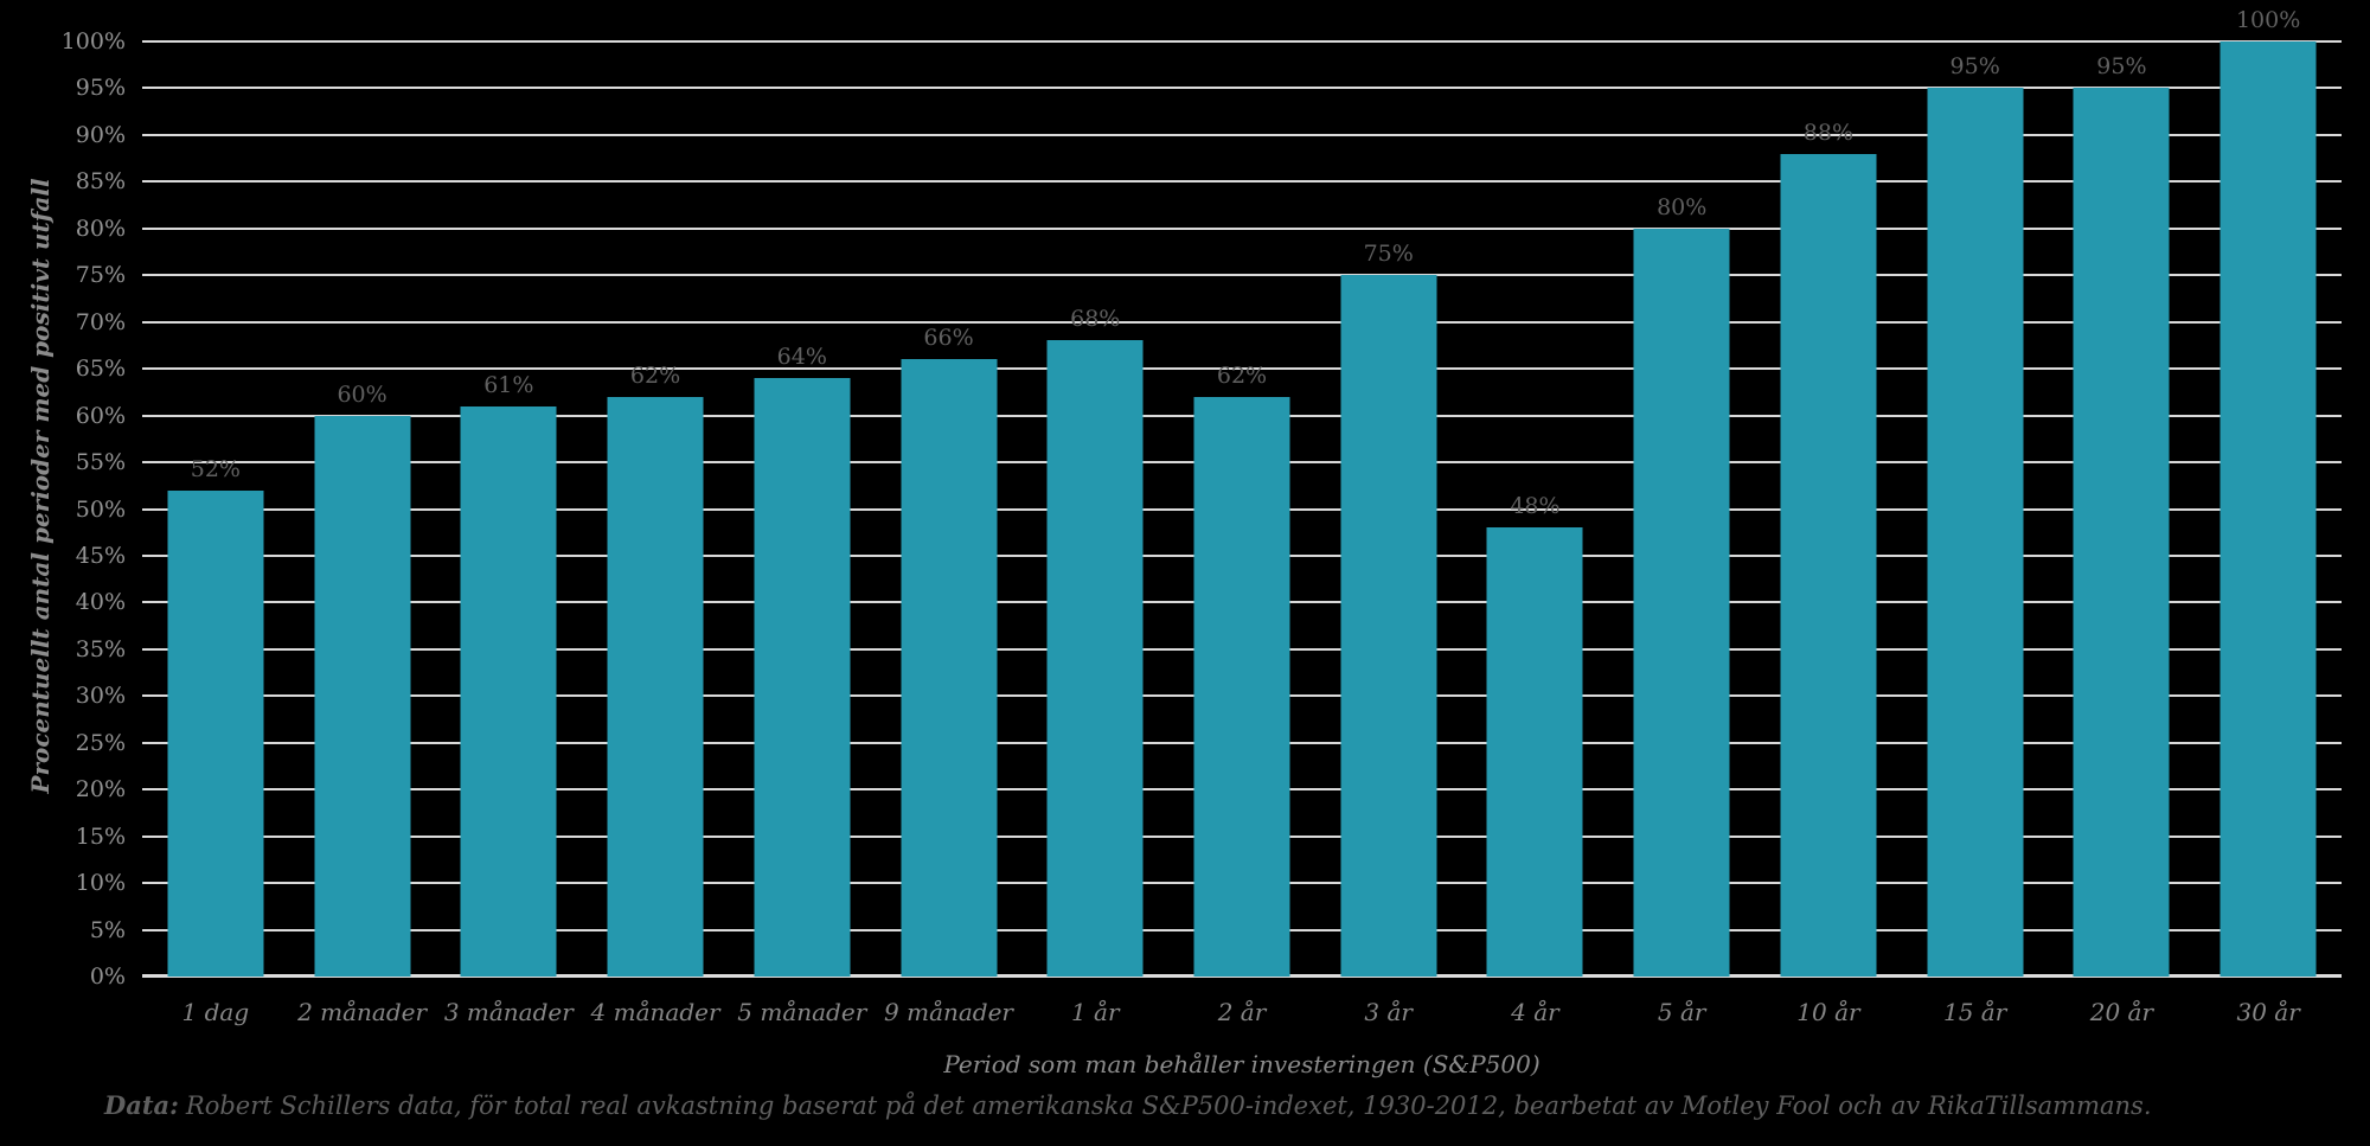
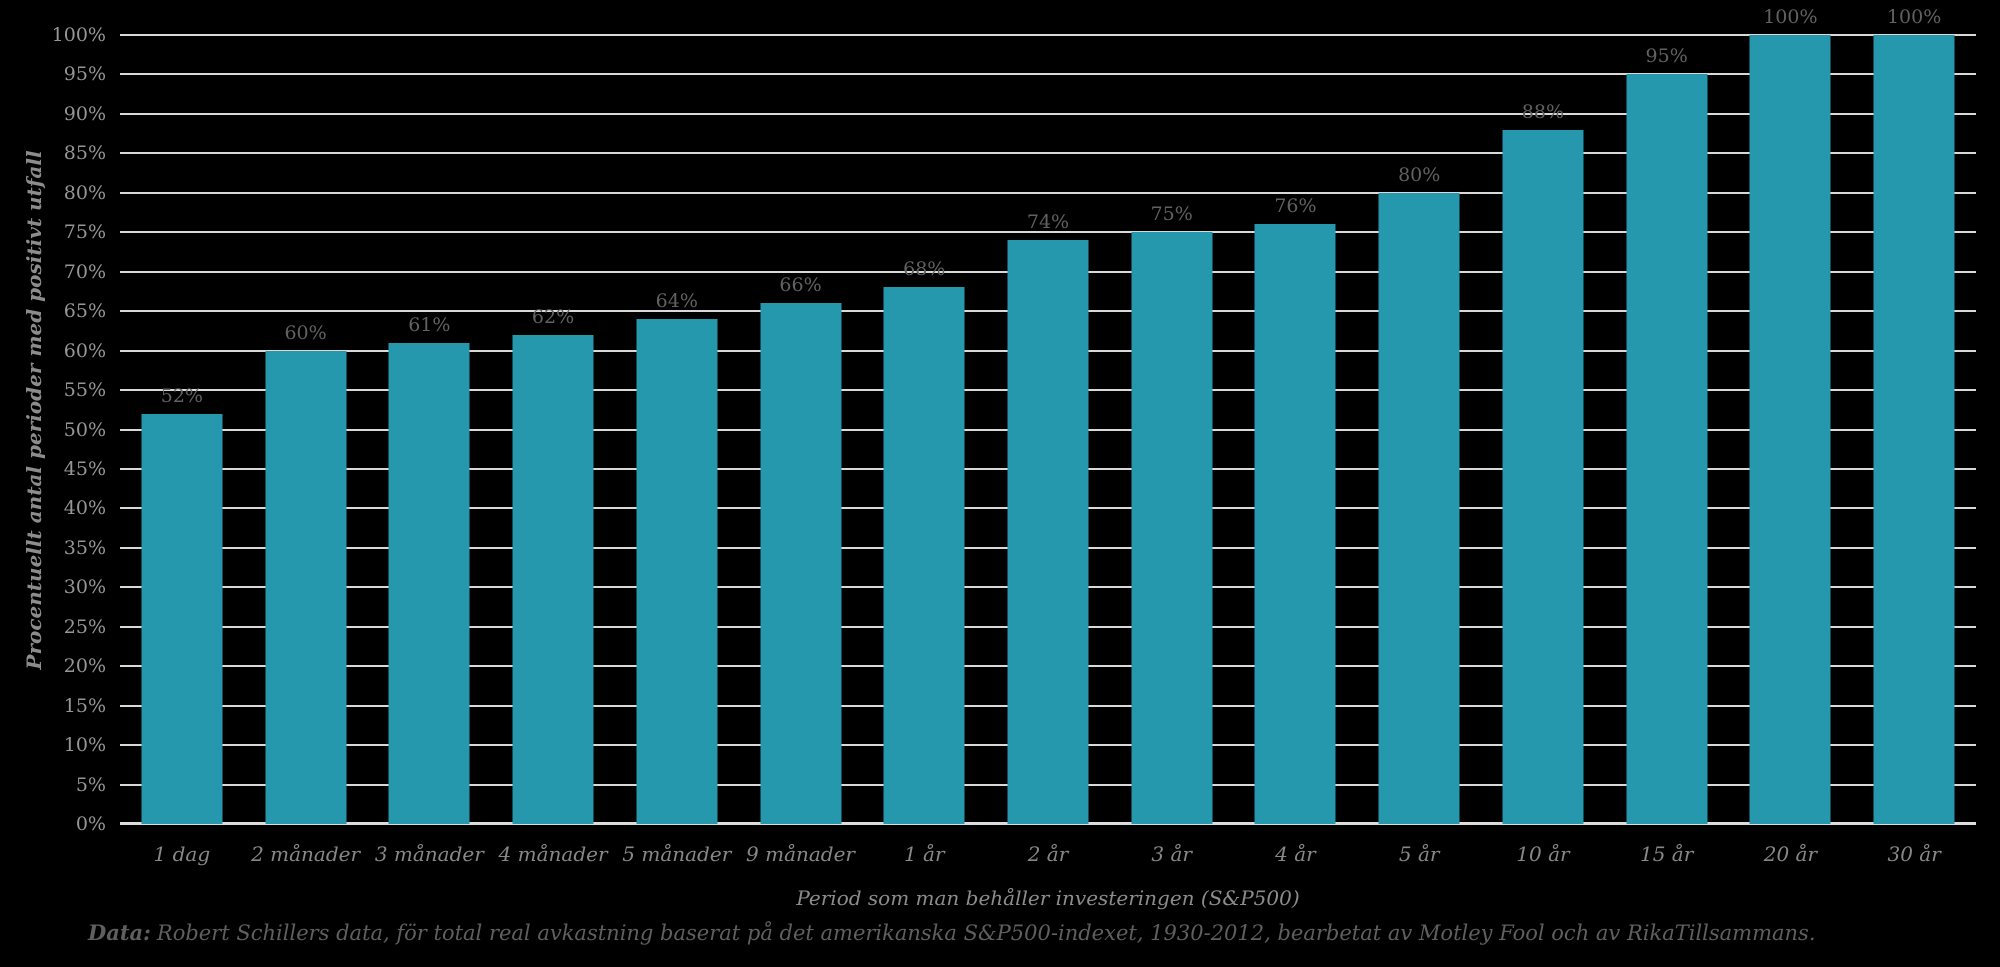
2 år: 62% -> 74%
4 år: 48% -> 76%
20 år: 95% -> 100%
